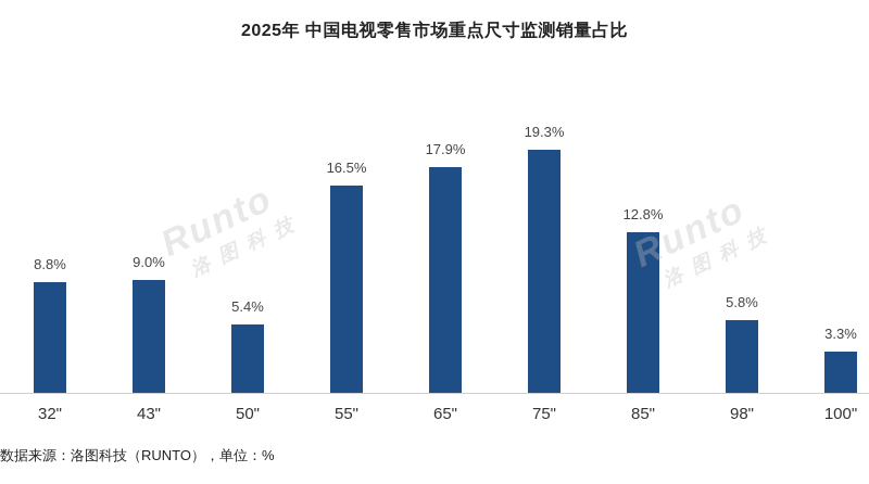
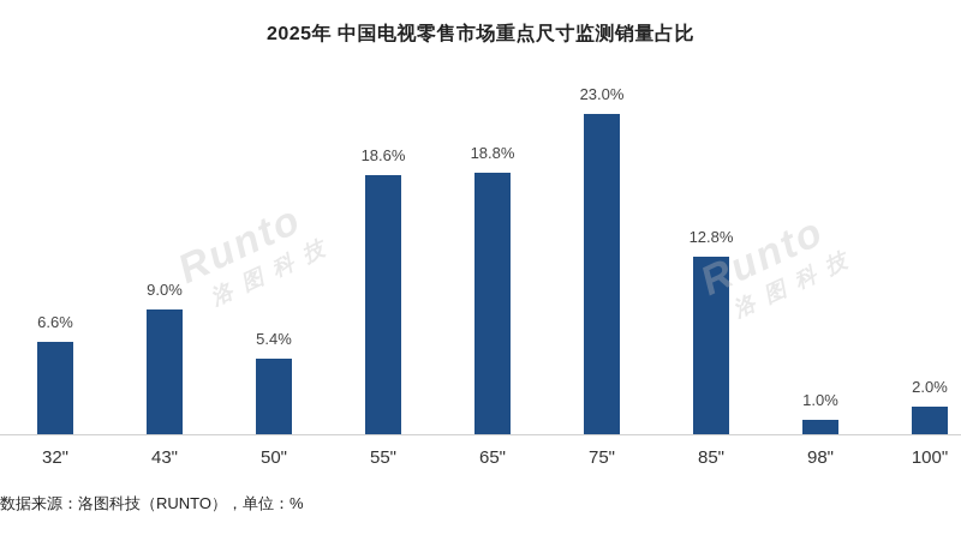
32": 8.8% -> 6.6%
55": 16.5% -> 18.6%
65": 17.9% -> 18.8%
75": 19.3% -> 23.0%
98": 5.8% -> 1.0%
100": 3.3% -> 2.0%
